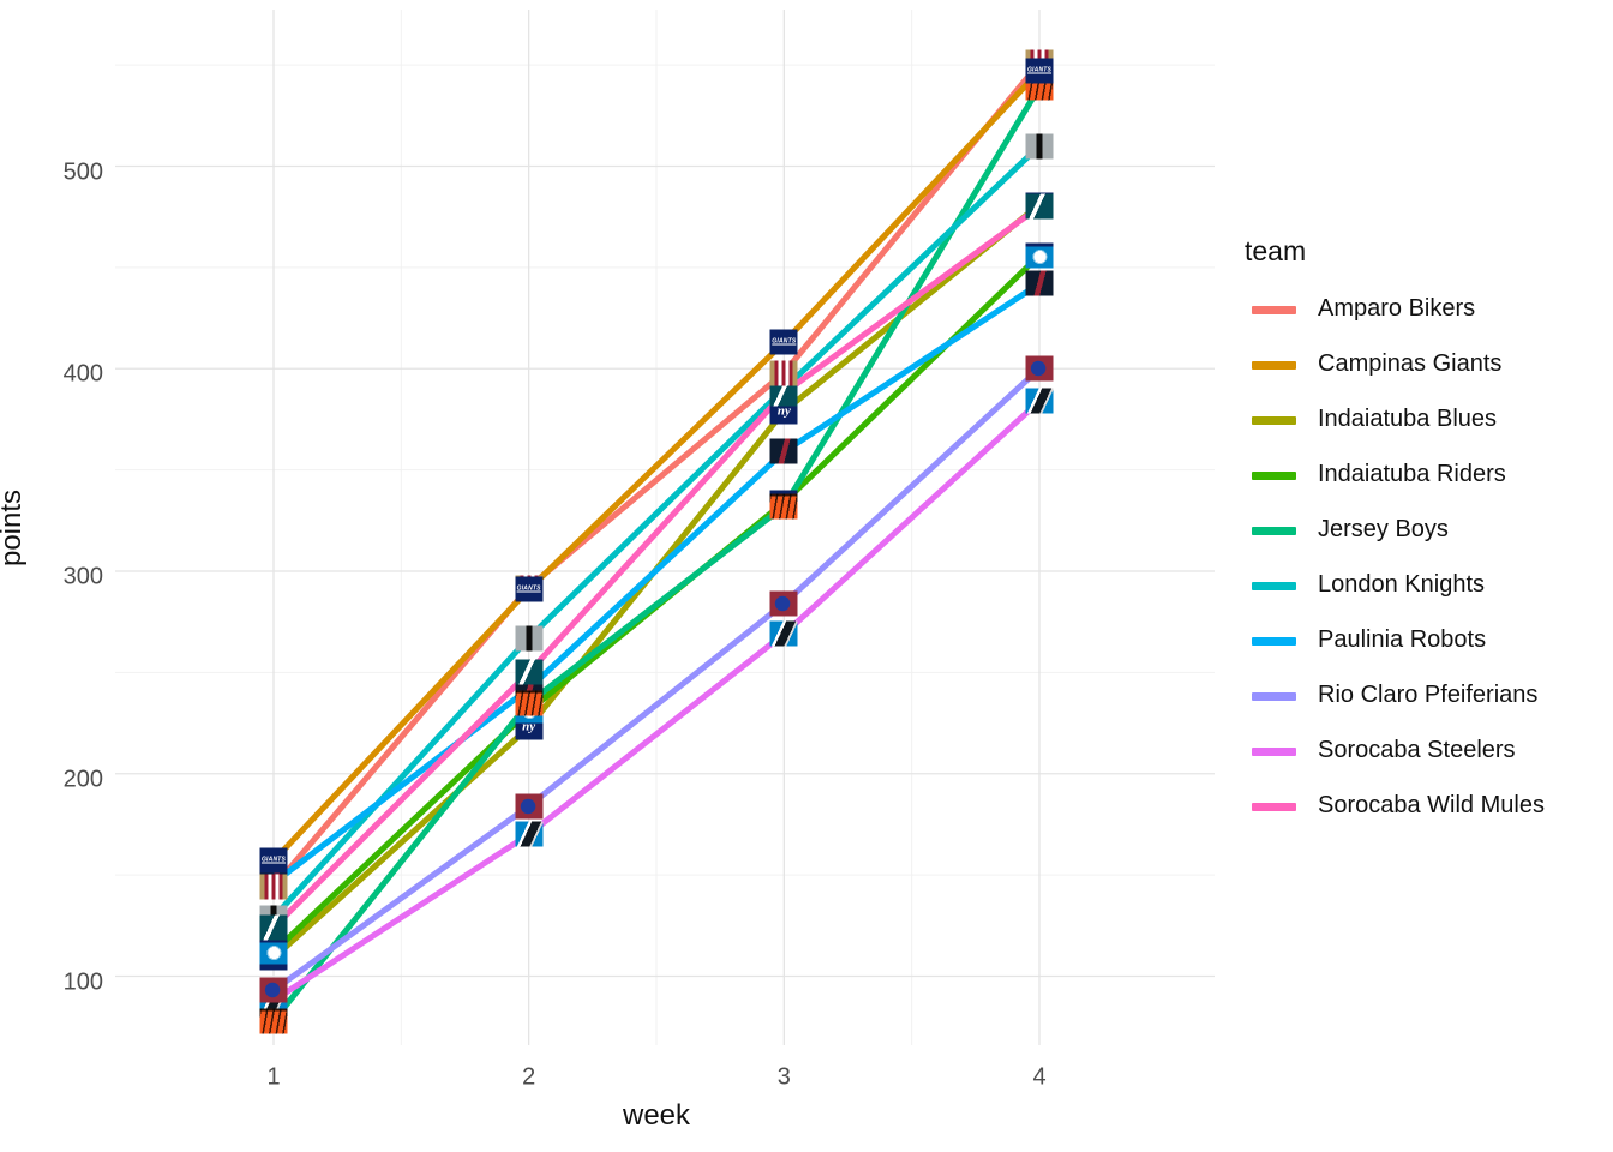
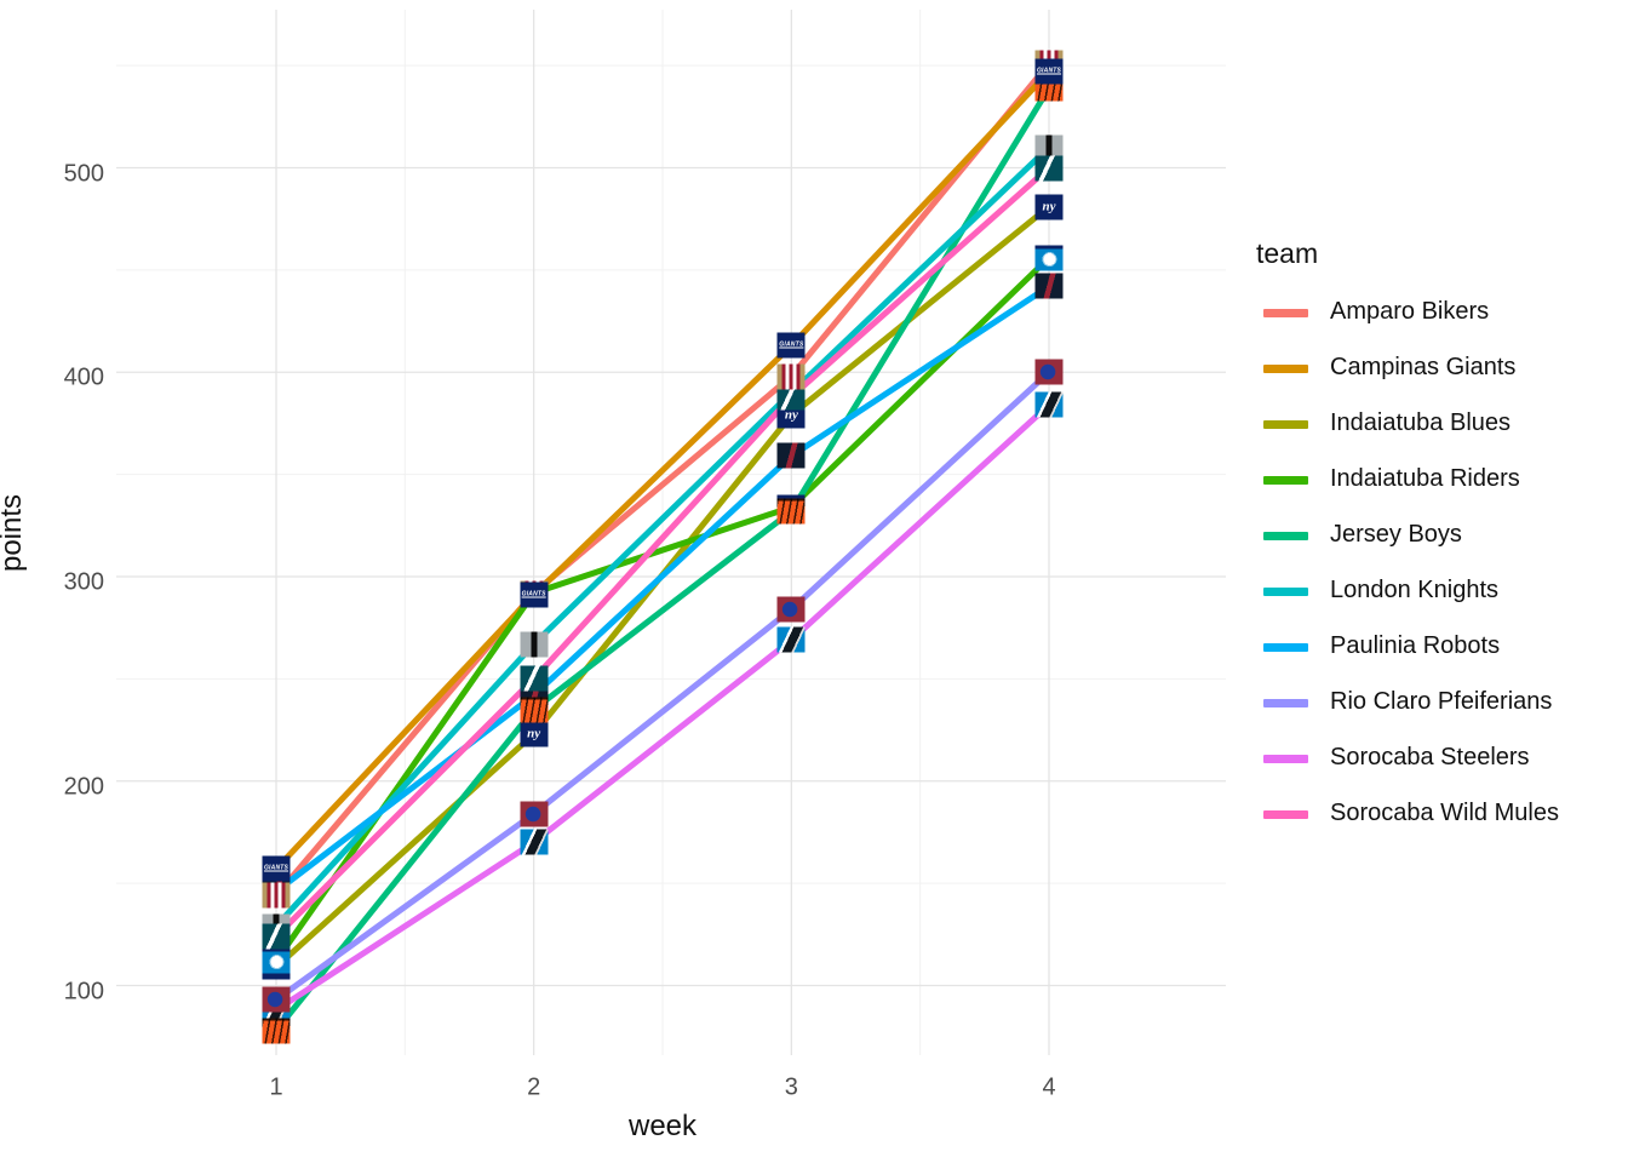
Indaiatuba Riders/2: 231 -> 292
Sorocaba Wild Mules/4: 480 -> 500
